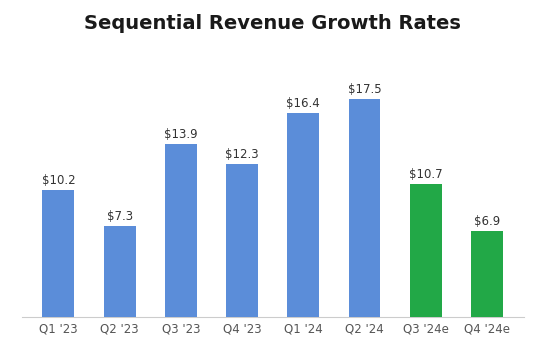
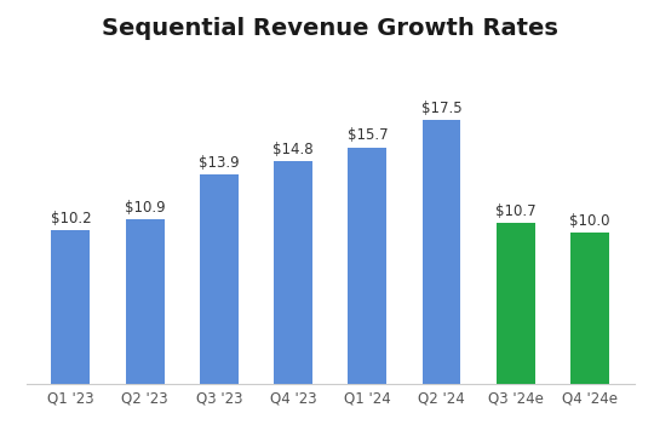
Q2 '23: $7.3 -> $10.9
Q4 '23: $12.3 -> $14.8
Q1 '24: $16.4 -> $15.7
Q4 '24e: $6.9 -> $10.0
